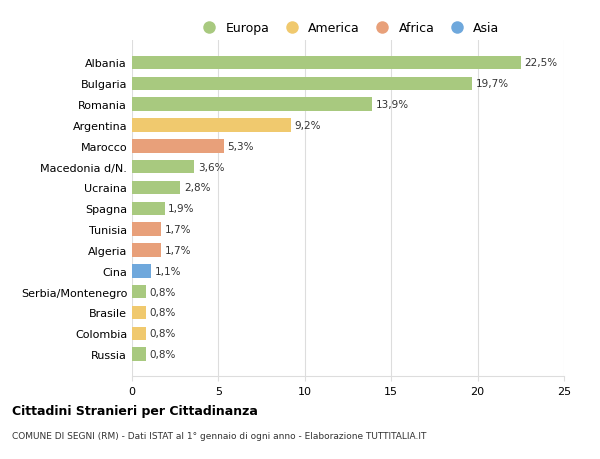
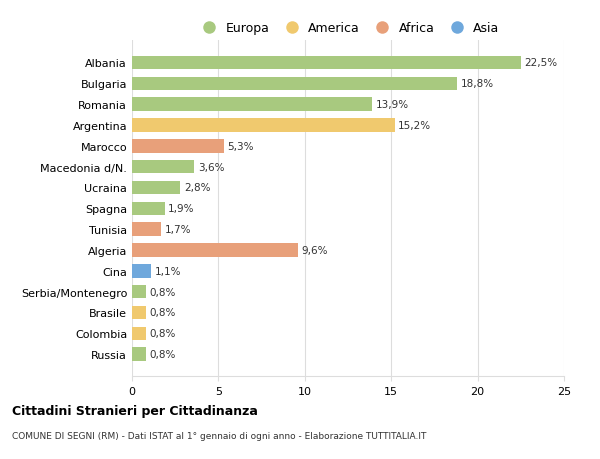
Bulgaria: 19,7% -> 18,8%
Argentina: 9,2% -> 15,2%
Algeria: 1,7% -> 9,6%
